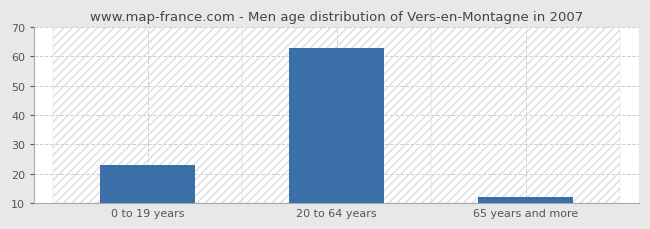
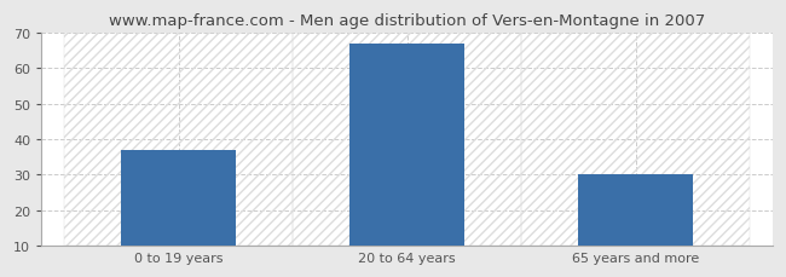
0 to 19 years: 23 -> 37
20 to 64 years: 63 -> 67
65 years and more: 12 -> 30
